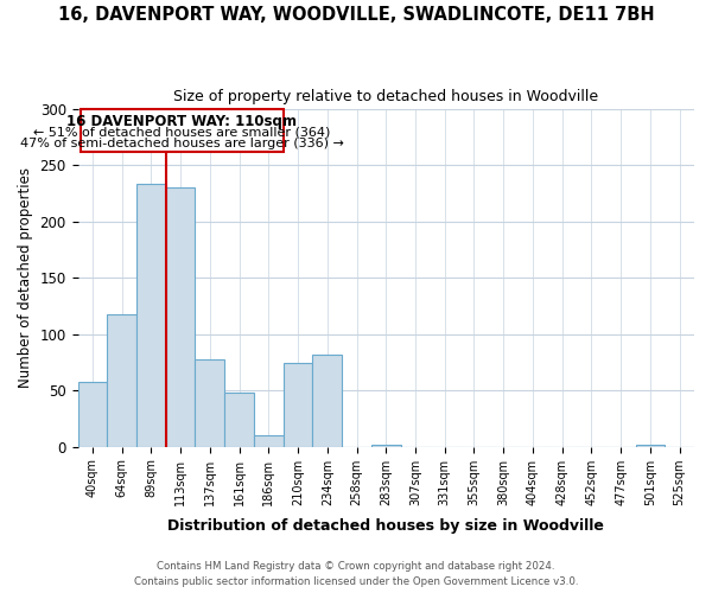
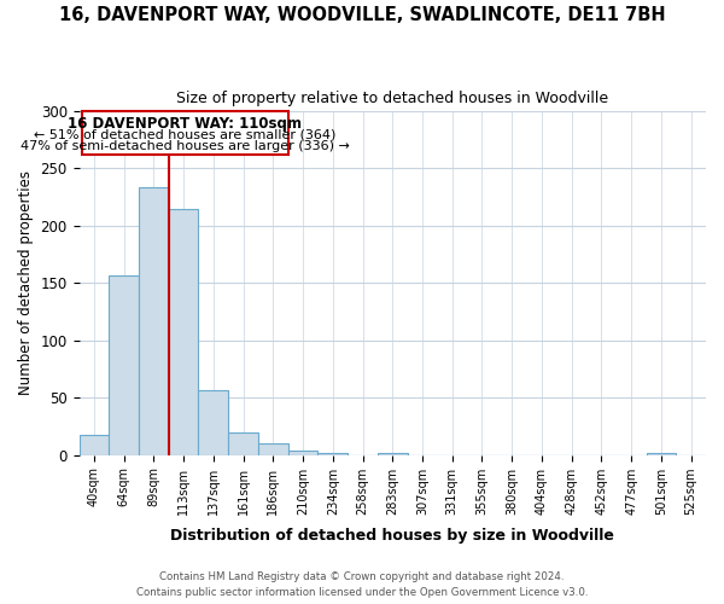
40sqm: 58 -> 18
64sqm: 118 -> 157
113sqm: 230 -> 215
137sqm: 78 -> 57
161sqm: 48 -> 20
210sqm: 74 -> 4
234sqm: 82 -> 2
